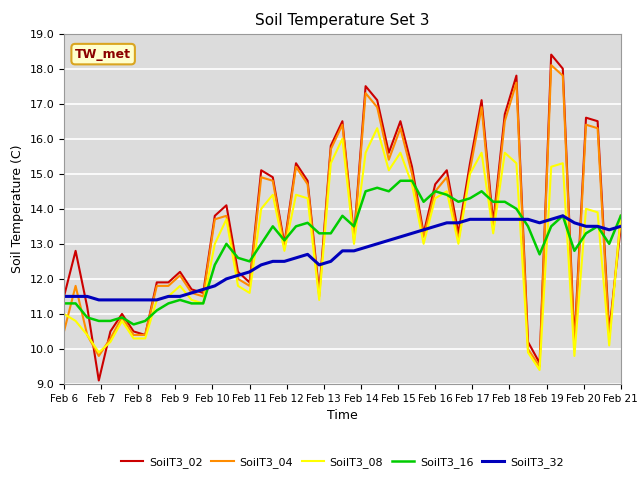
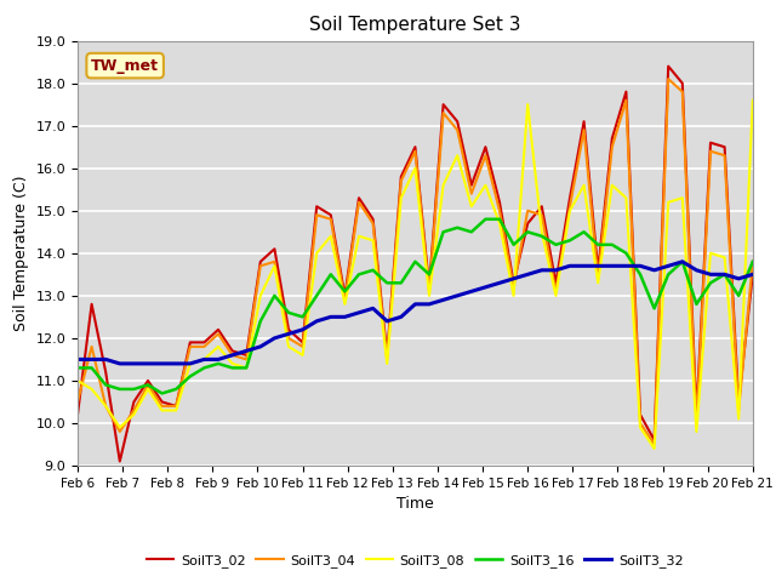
SoilT3_02/Feb 6: 11.5 -> 10.2
SoilT3_04/Feb 16: 14.5 -> 15.0
SoilT3_08/Feb 16: 14.3 -> 17.5
SoilT3_08/Feb 21: 13.8 -> 17.6
